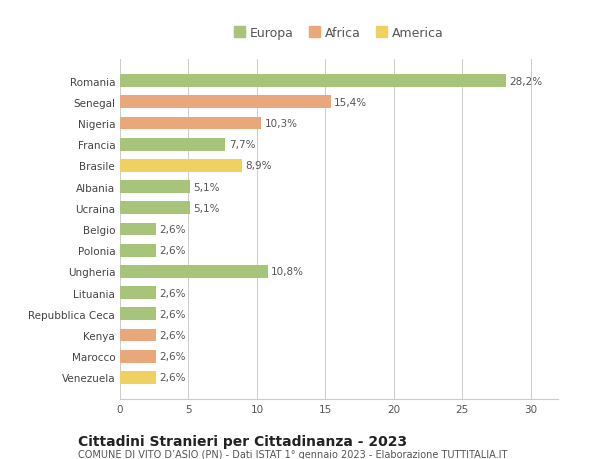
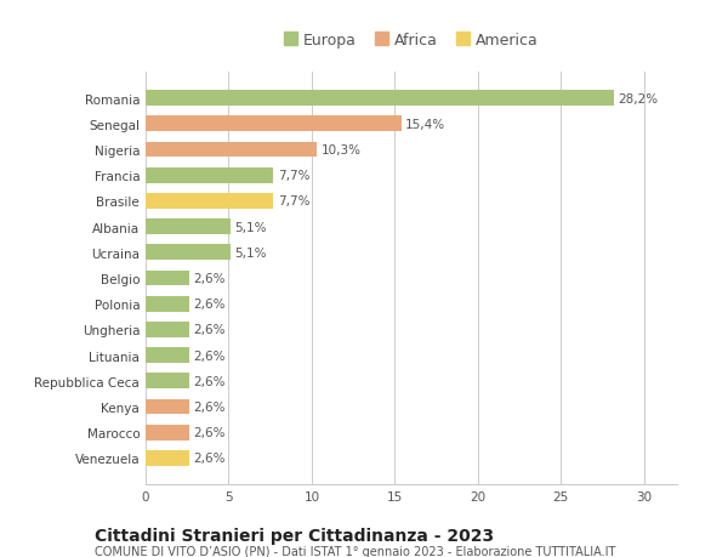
Brasile: 8,9% -> 7,7%
Ungheria: 10,8% -> 2,6%
